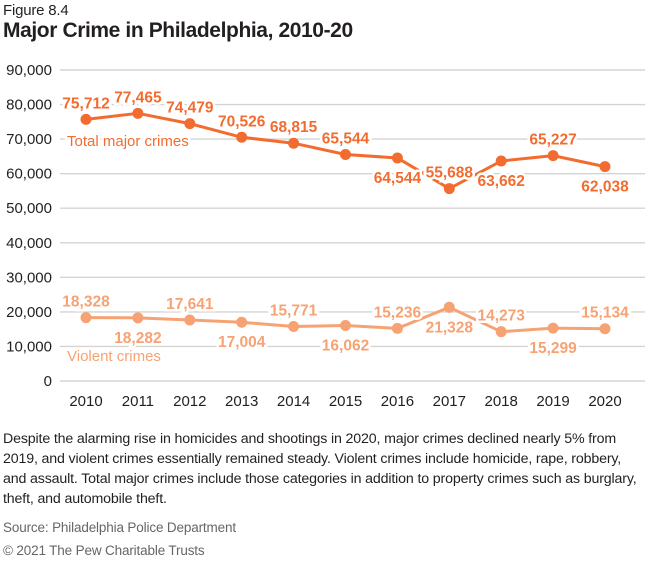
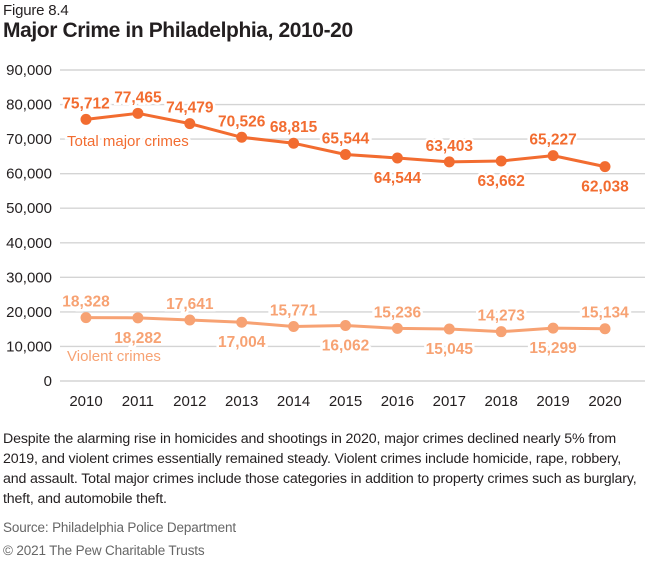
Total major crimes/2017: 55,688 -> 63,403
Violent crimes/2017: 21,328 -> 15,045
